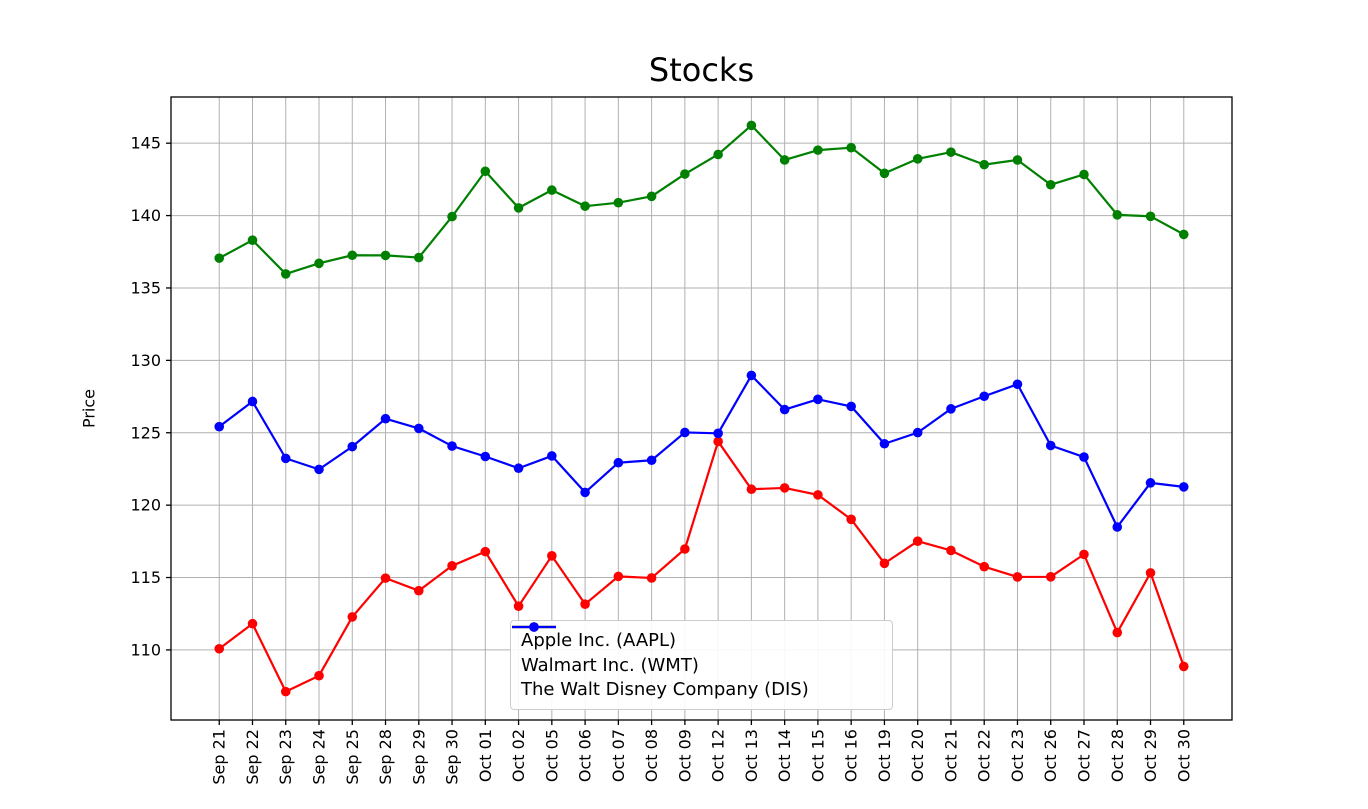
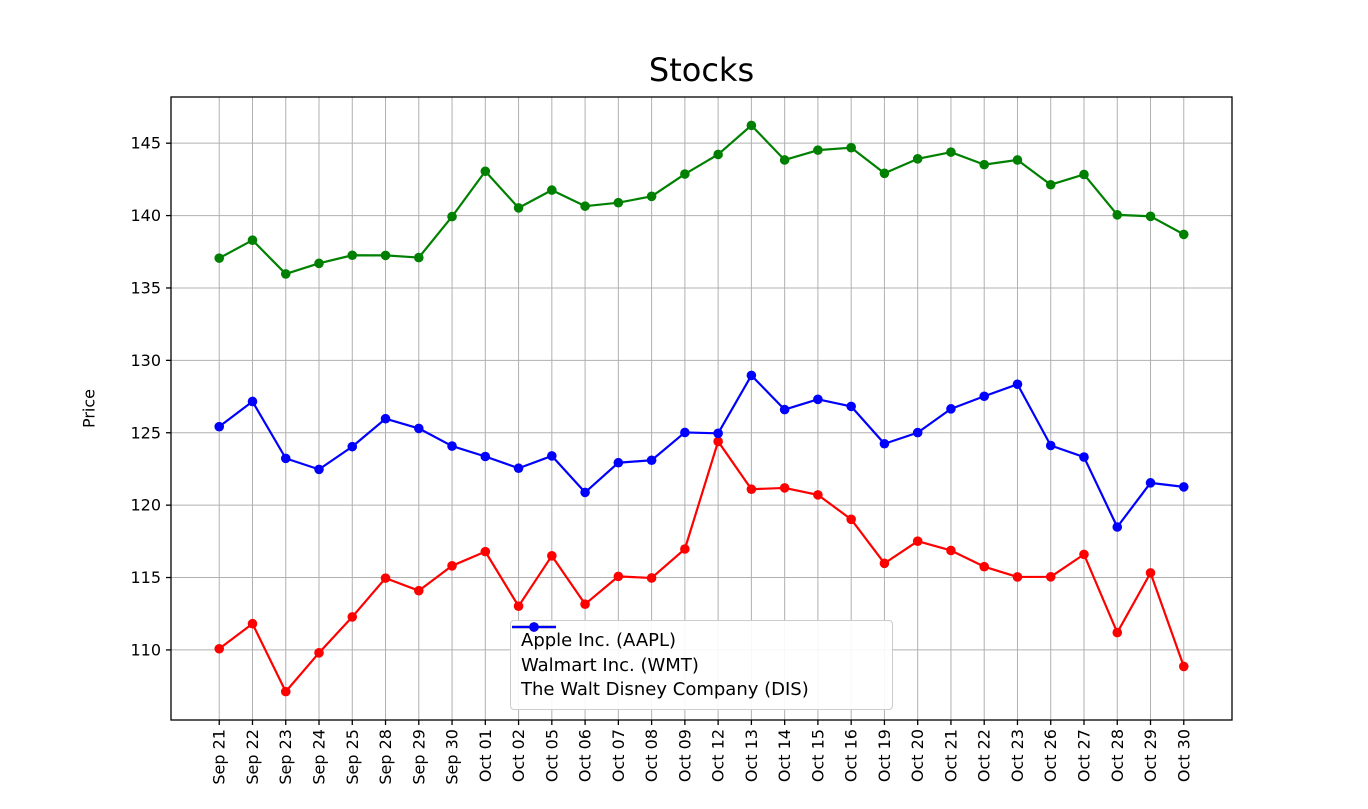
Apple Inc. (AAPL)/Sep 24: 108.2 -> 109.8
